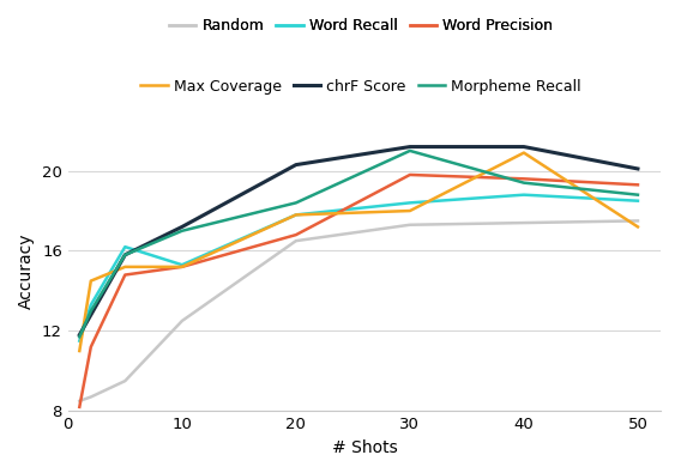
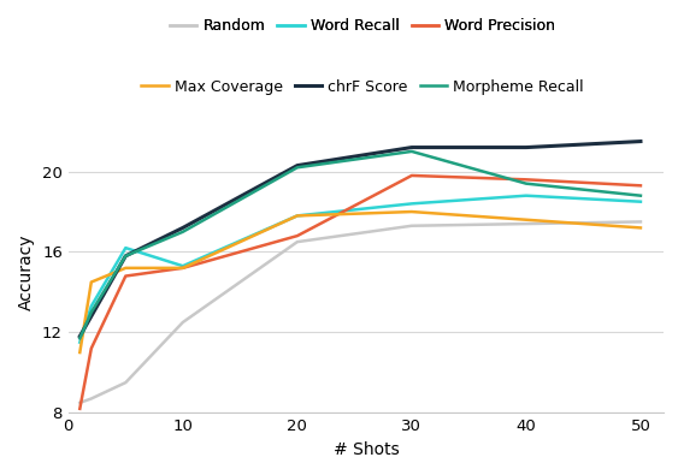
Morpheme Recall/20: 18.4 -> 20.2
Max Coverage/40: 20.9 -> 17.6
chrF Score/50: 20.1 -> 21.5
